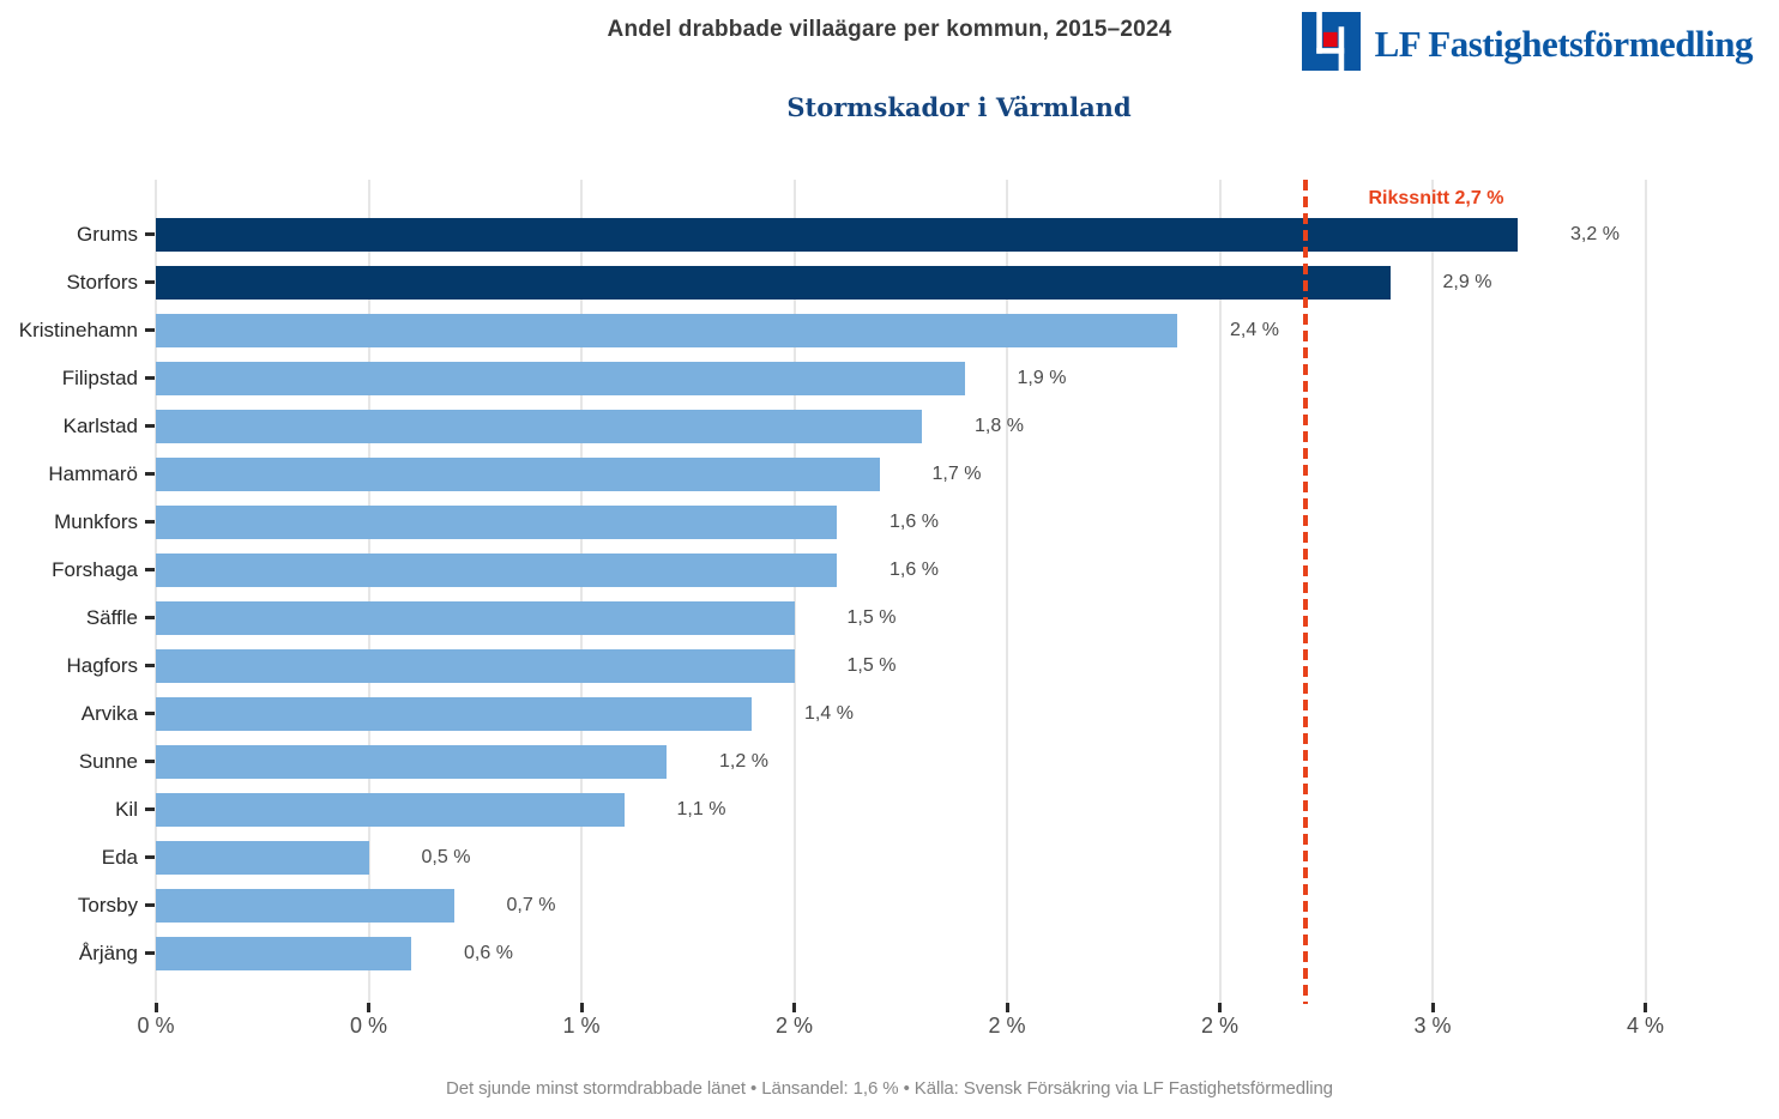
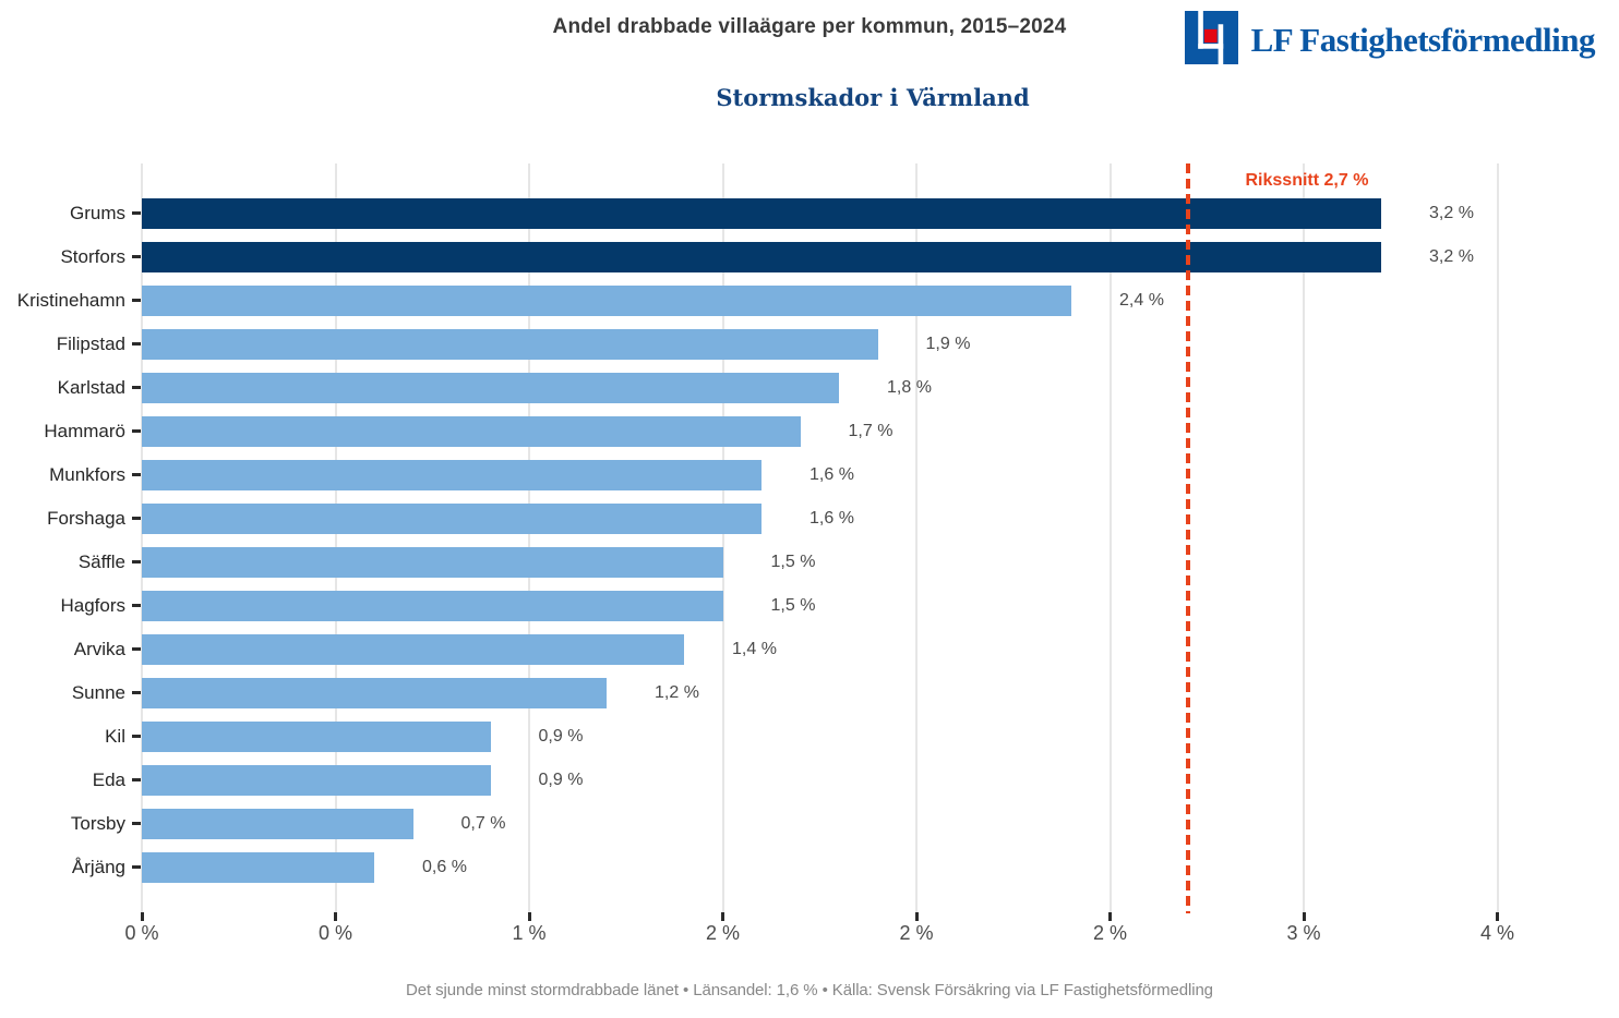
Storfors: 2,9 -> 3,2
Kil: 1,1 -> 0,9
Eda: 0,5 -> 0,9
